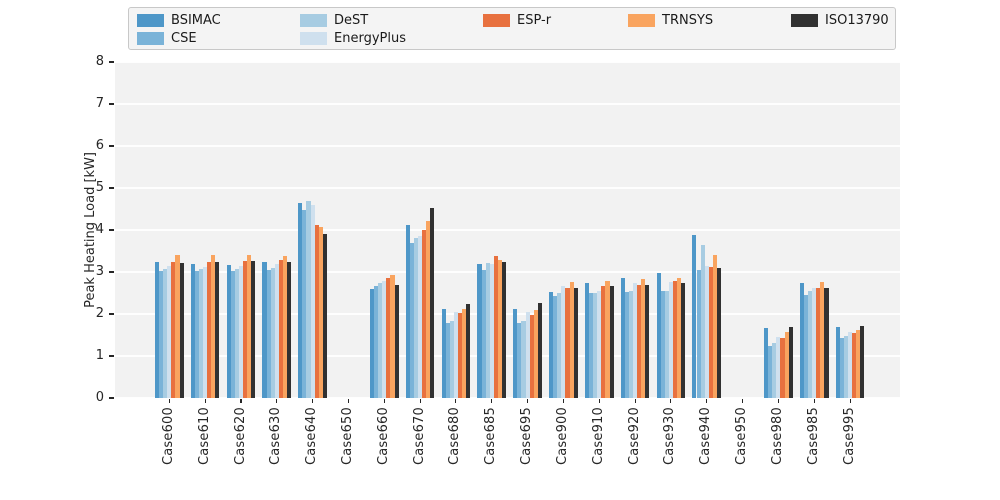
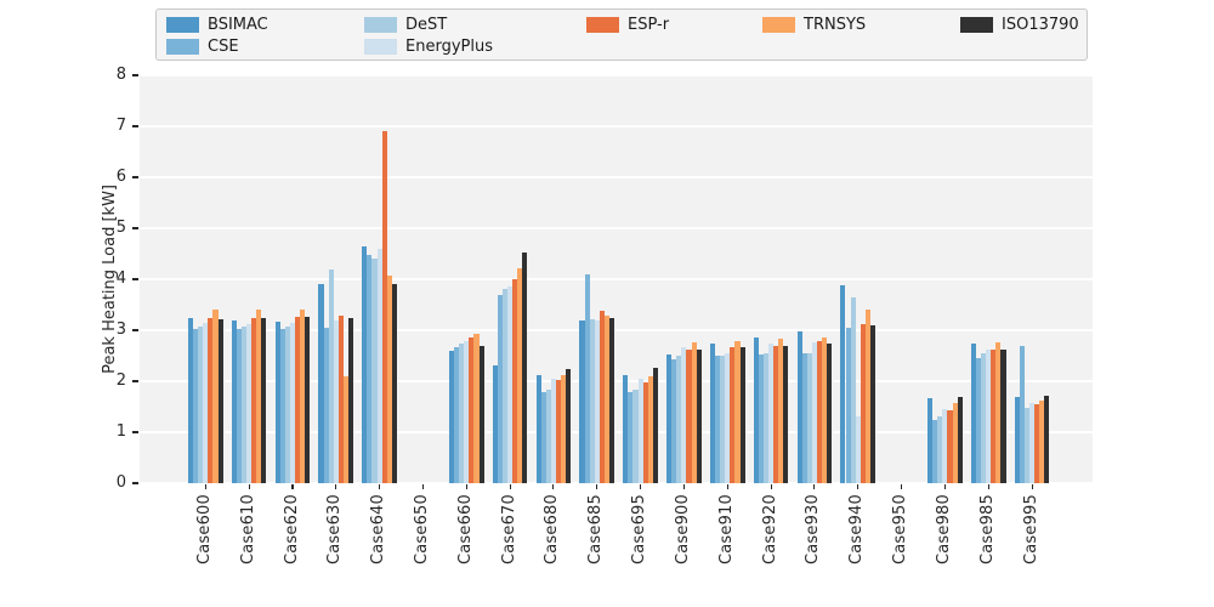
BSIMAC/Case630: 3.2 -> 3.9
DeST/Case630: 3.1 -> 4.2
TRNSYS/Case630: 3.4 -> 2.1
DeST/Case640: 4.7 -> 4.4
ESP-r/Case640: 4.1 -> 6.9
BSIMAC/Case670: 4.1 -> 2.3
CSE/Case685: 3.0 -> 4.1
EnergyPlus/Case940: 3.1 -> 1.3
CSE/Case995: 1.4 -> 2.7
